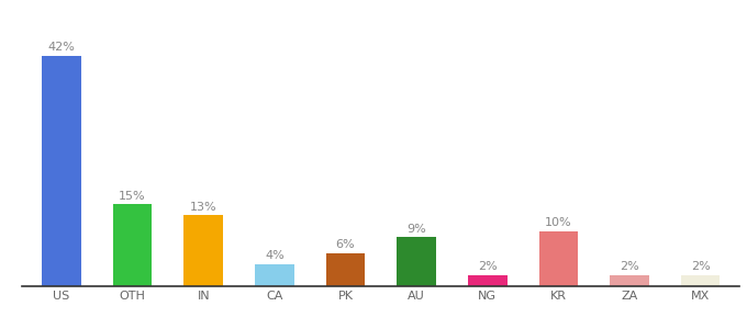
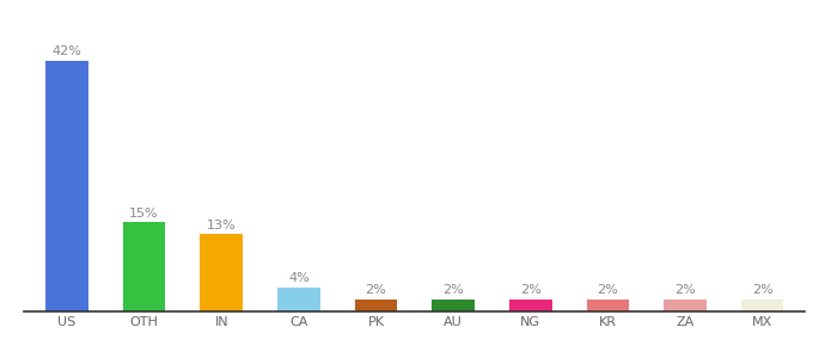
PK: 6% -> 2%
AU: 9% -> 2%
KR: 10% -> 2%
